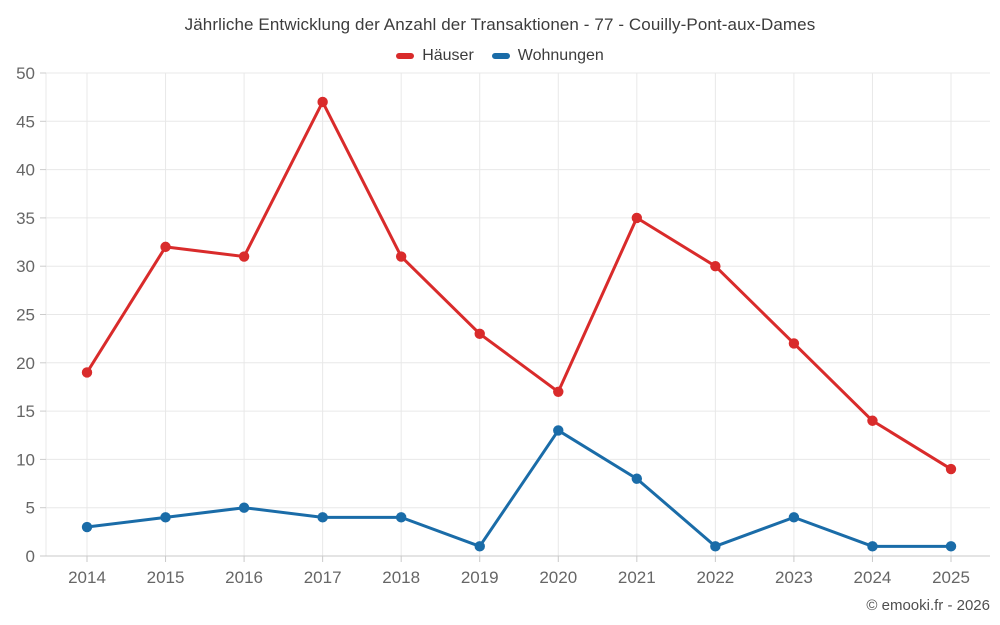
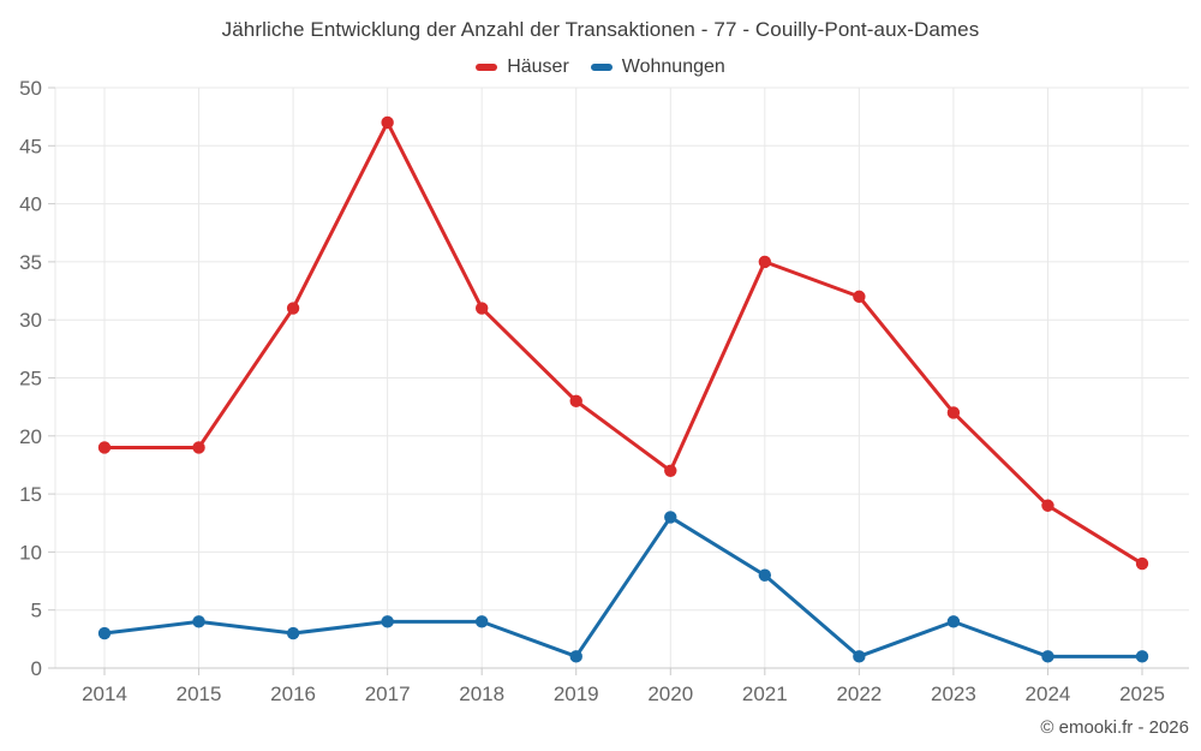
Häuser/2015: 32 -> 19
Wohnungen/2016: 5 -> 3
Häuser/2022: 30 -> 32
